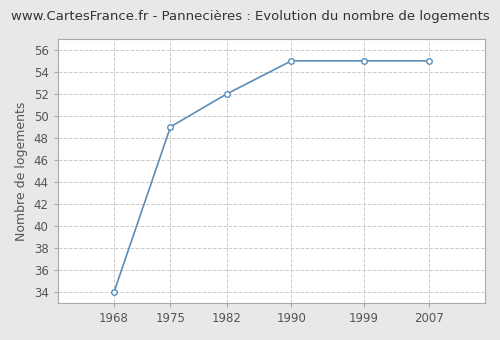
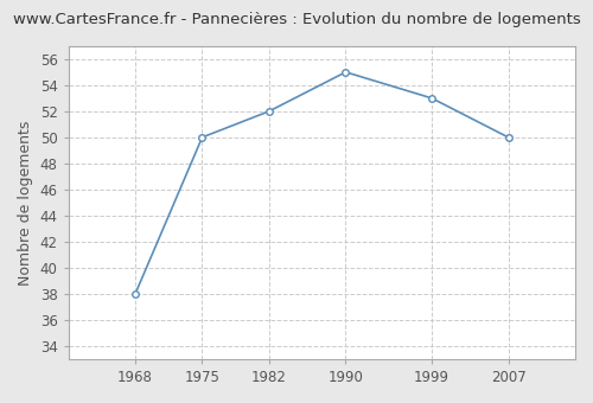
1968: 34 -> 38
1975: 49 -> 50
1999: 55 -> 53
2007: 55 -> 50
